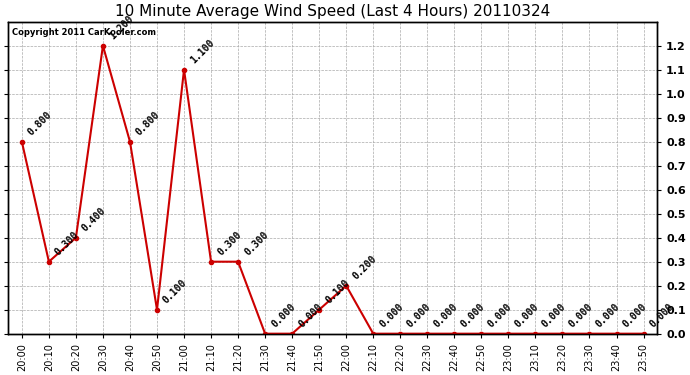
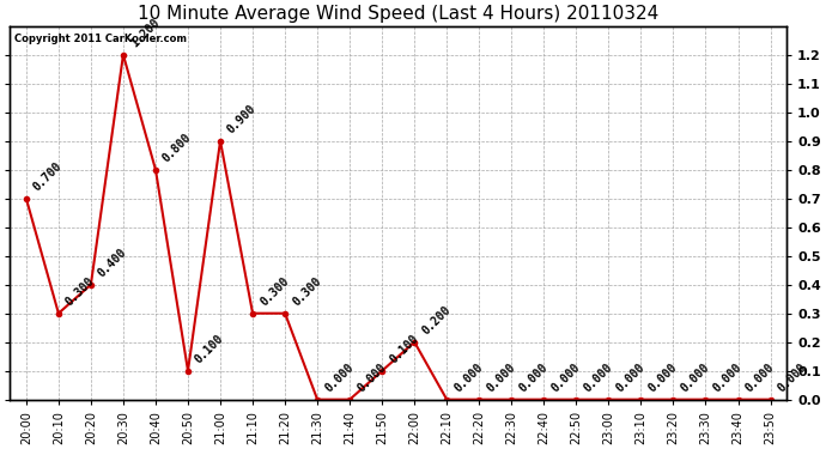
20:00: 0.800 -> 0.700
21:00: 1.100 -> 0.900
